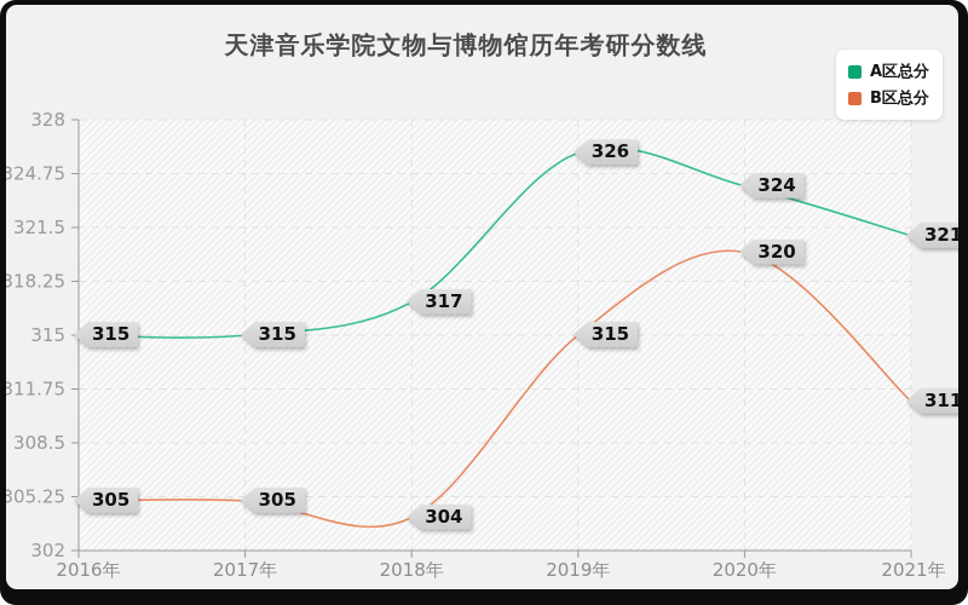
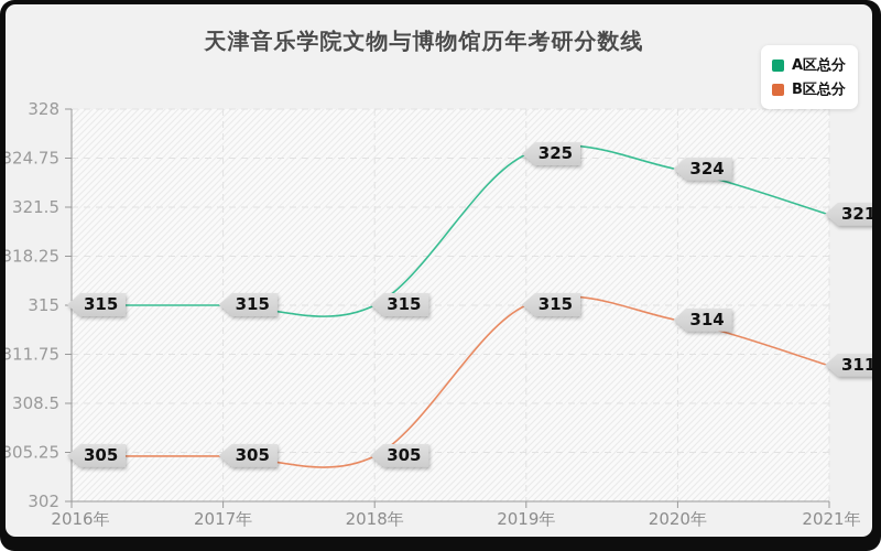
A区总分/2018年: 317 -> 315
B区总分/2018年: 304 -> 305
A区总分/2019年: 326 -> 325
B区总分/2020年: 320 -> 314
